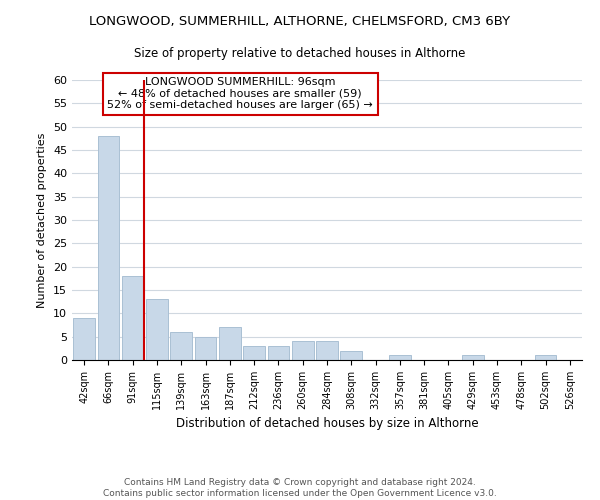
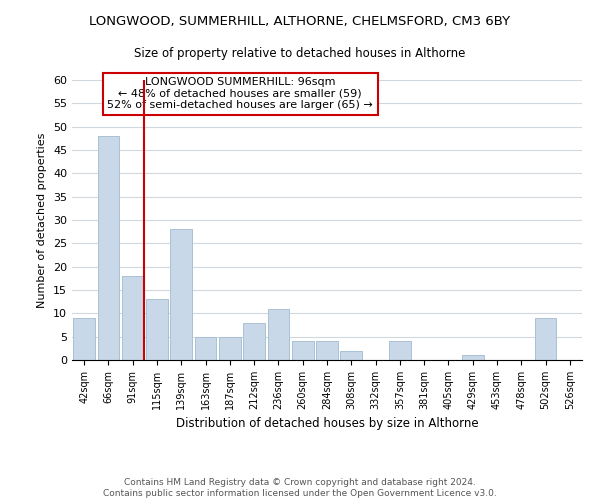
139sqm: 6 -> 28
187sqm: 7 -> 5
212sqm: 3 -> 8
236sqm: 3 -> 11
357sqm: 1 -> 4
502sqm: 1 -> 9
